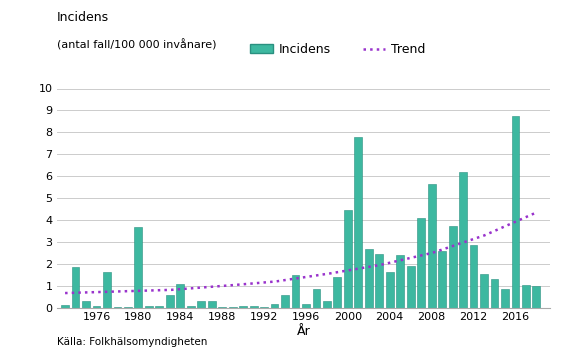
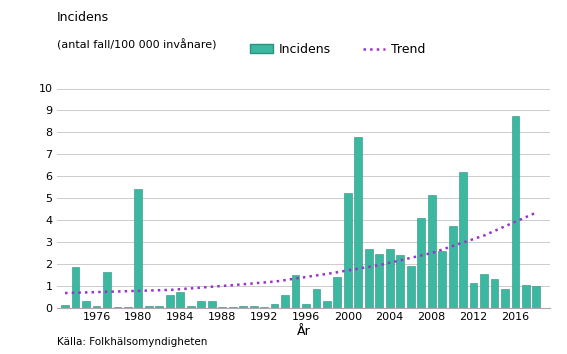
Incidens/1980: 3.70 -> 5.40
Incidens/1984: 1.10 -> 0.75
Incidens/2000: 4.45 -> 5.25
Incidens/2004: 1.65 -> 2.70
Incidens/2008: 5.65 -> 5.15
Incidens/2012: 2.85 -> 1.15
